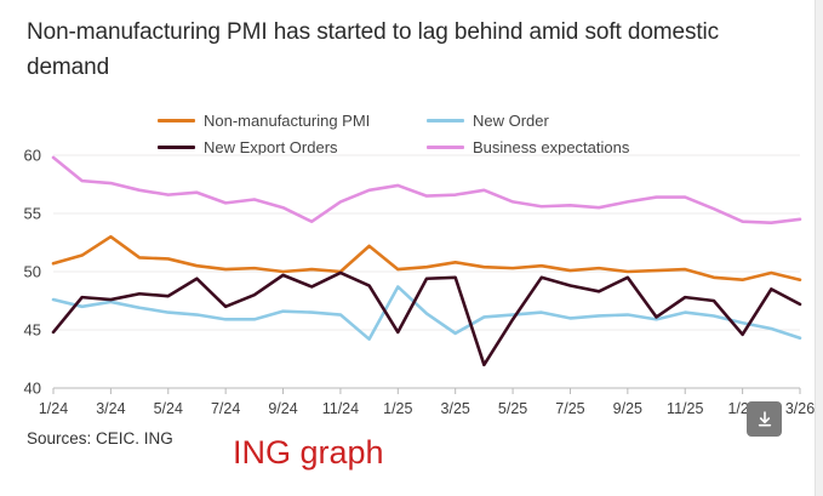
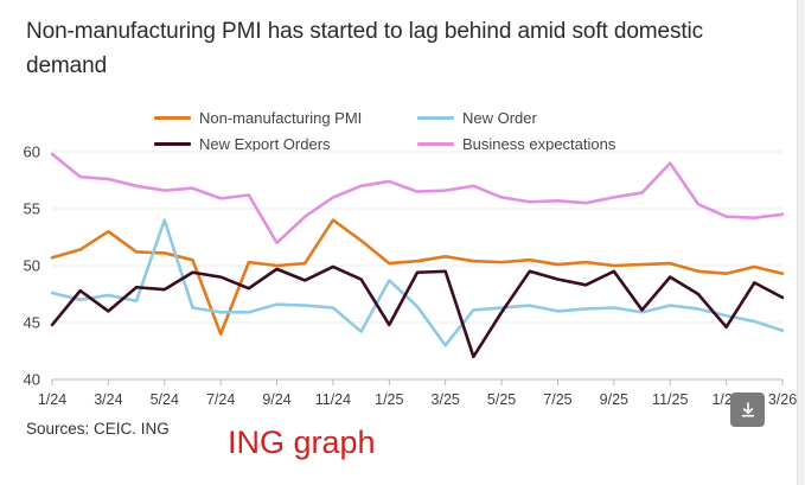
New Export Orders/3/24: 48 -> 46
New Order/5/24: 46 -> 54
Non-manufacturing PMI/7/24: 50 -> 44
New Export Orders/7/24: 47 -> 49
Business expectations/9/24: 56 -> 52
Non-manufacturing PMI/11/24: 50 -> 54
New Order/3/25: 45 -> 43
New Export Orders/11/25: 48 -> 49
Business expectations/11/25: 56 -> 59
